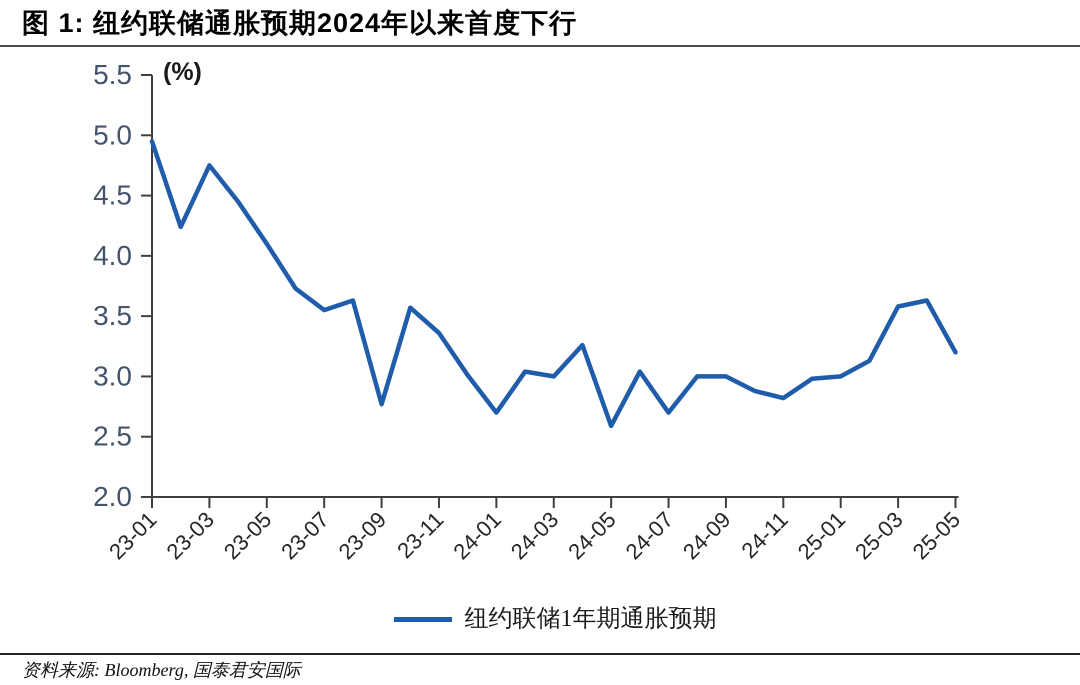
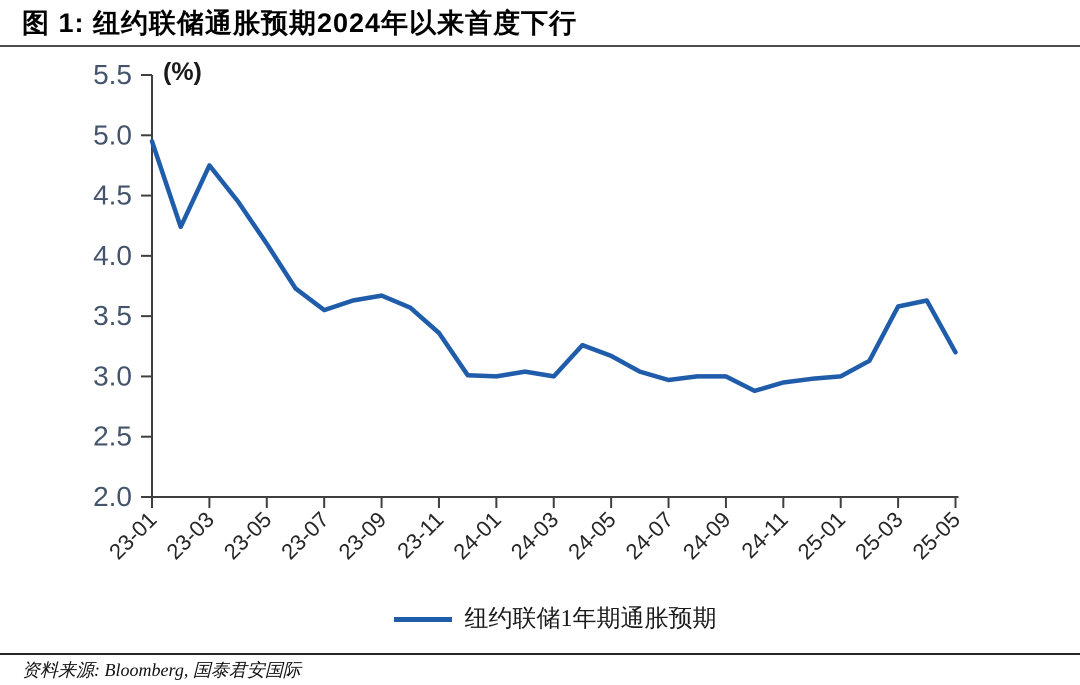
23-09: 2.77 -> 3.67
24-01: 2.70 -> 3.00
24-05: 2.59 -> 3.17
24-07: 2.70 -> 2.97
24-11: 2.82 -> 2.95
